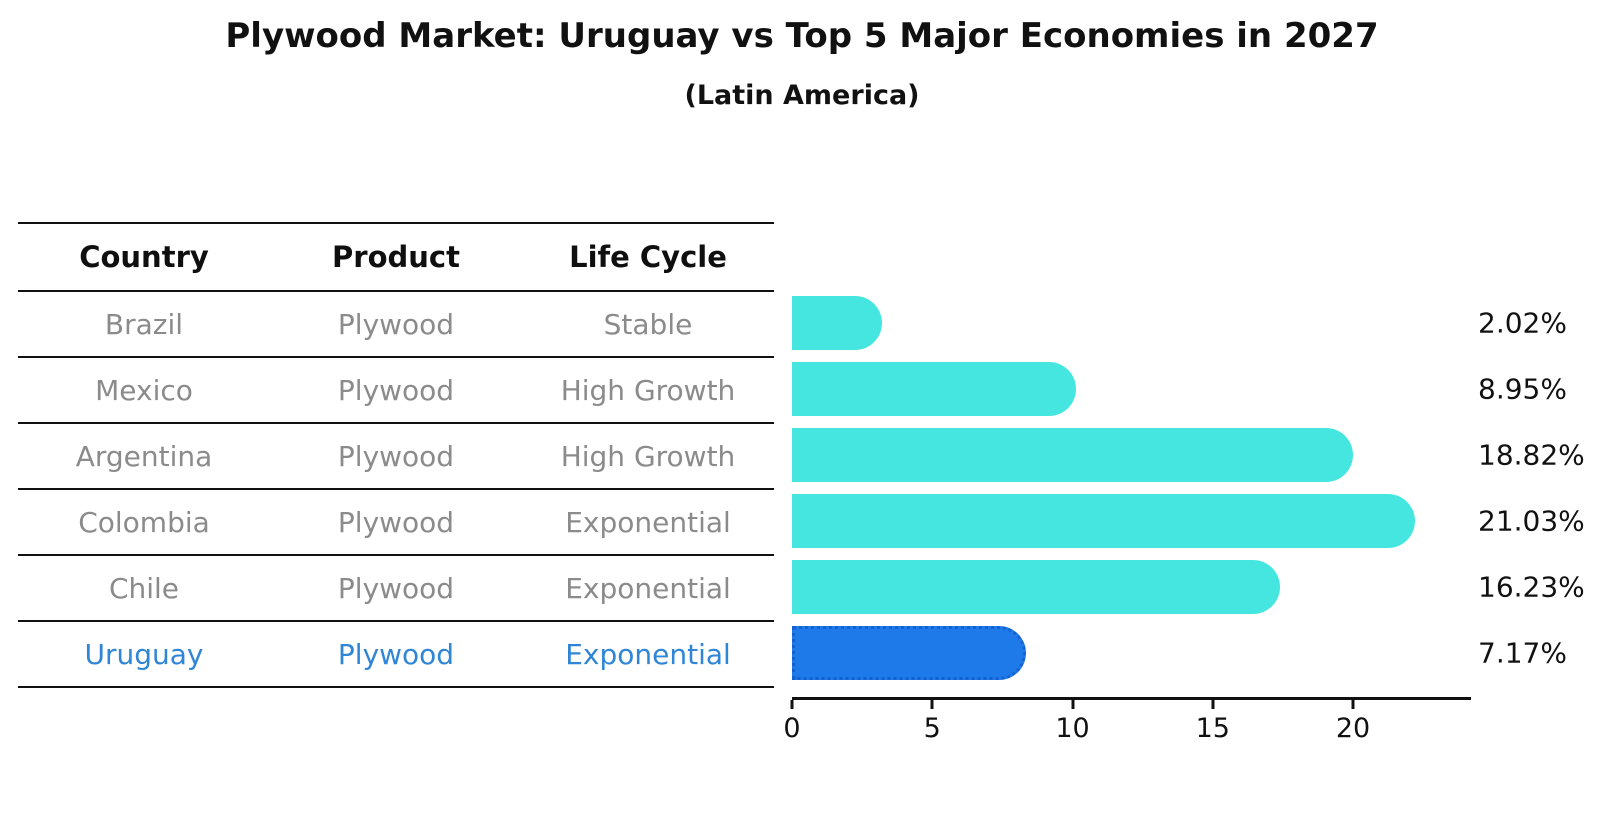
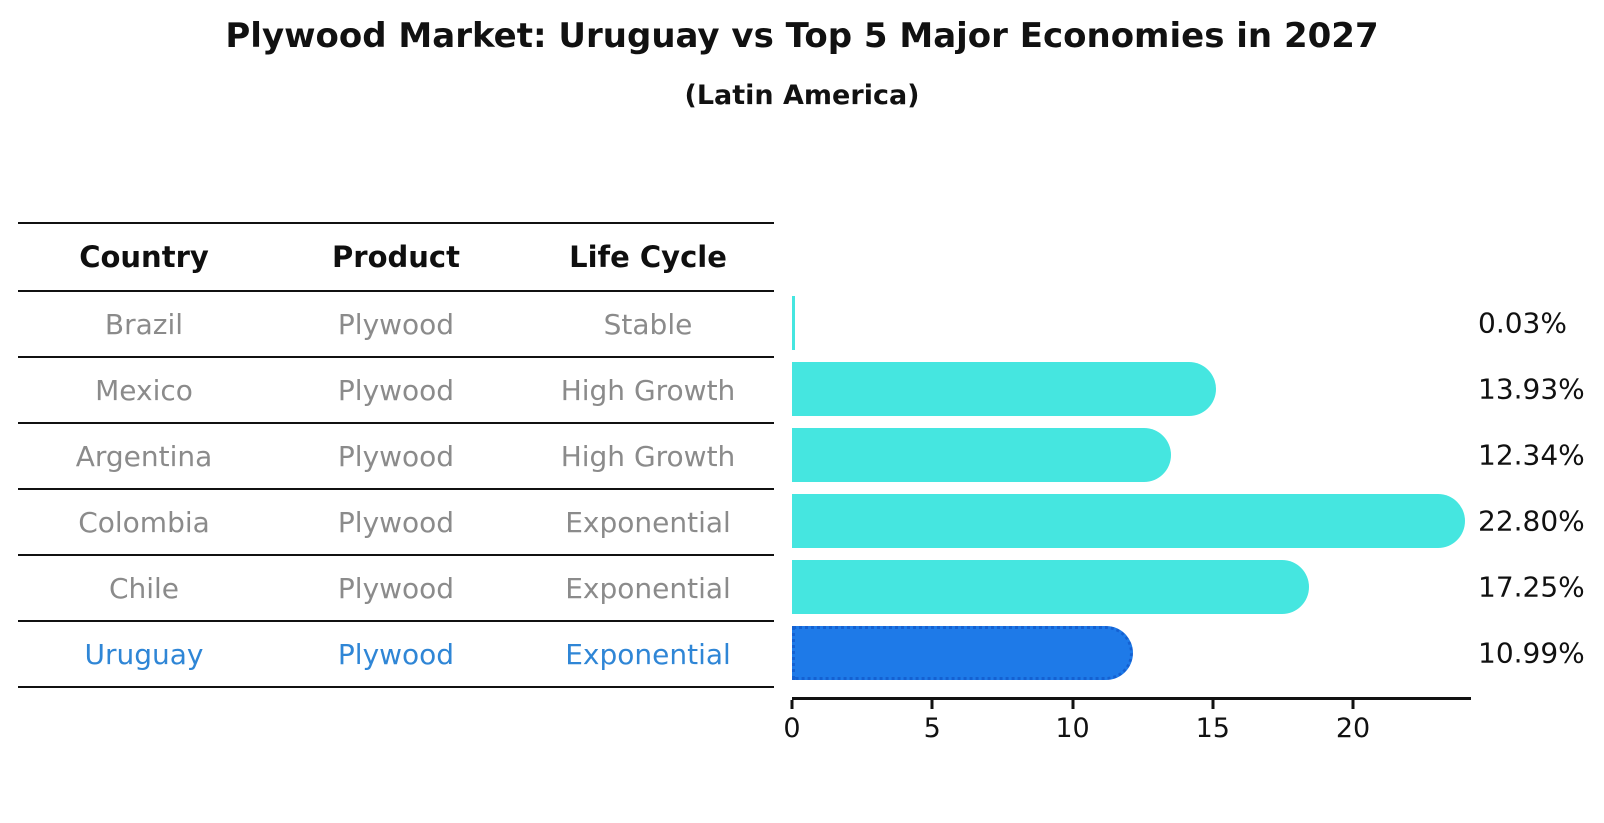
Brazil: 2.02% -> 0.03%
Mexico: 8.95% -> 13.93%
Argentina: 18.82% -> 12.34%
Colombia: 21.03% -> 22.80%
Chile: 16.23% -> 17.25%
Uruguay: 7.17% -> 10.99%
